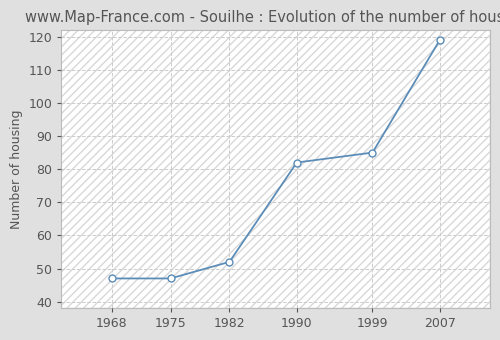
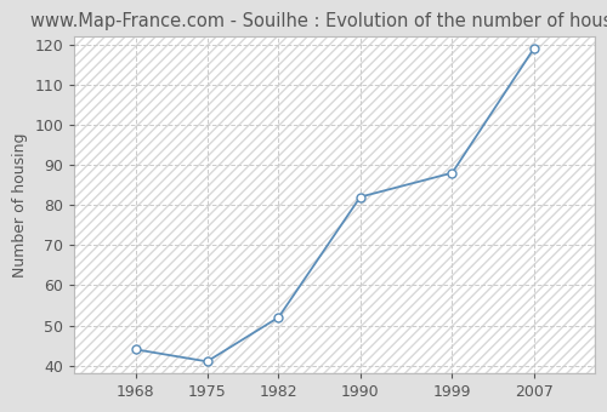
1968: 47 -> 44
1975: 47 -> 41
1999: 85 -> 88
